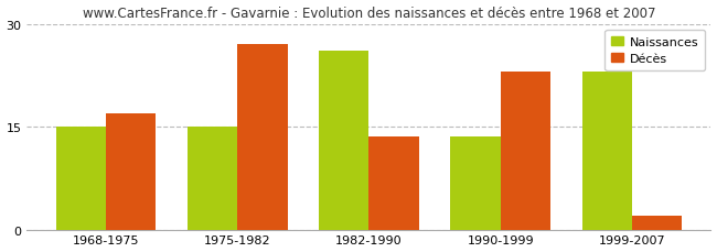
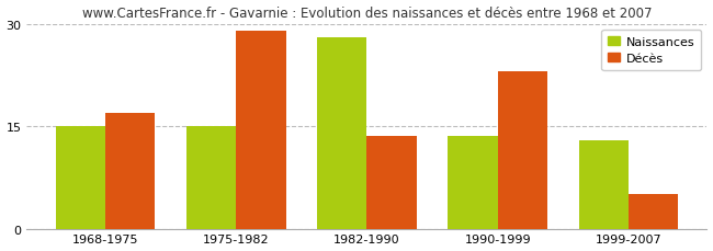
Décès/1975-1982: 27.0 -> 29.0
Naissances/1982-1990: 26.0 -> 28.0
Naissances/1999-2007: 23.0 -> 13.0
Décès/1999-2007: 2.0 -> 5.0
